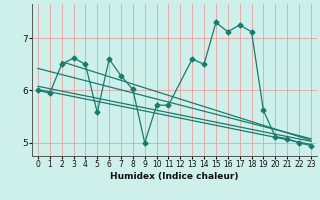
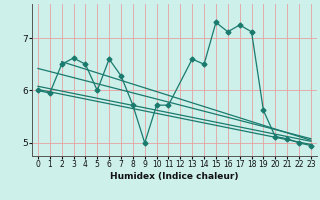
5: 5.58 -> 6.00
8: 6.02 -> 5.72
